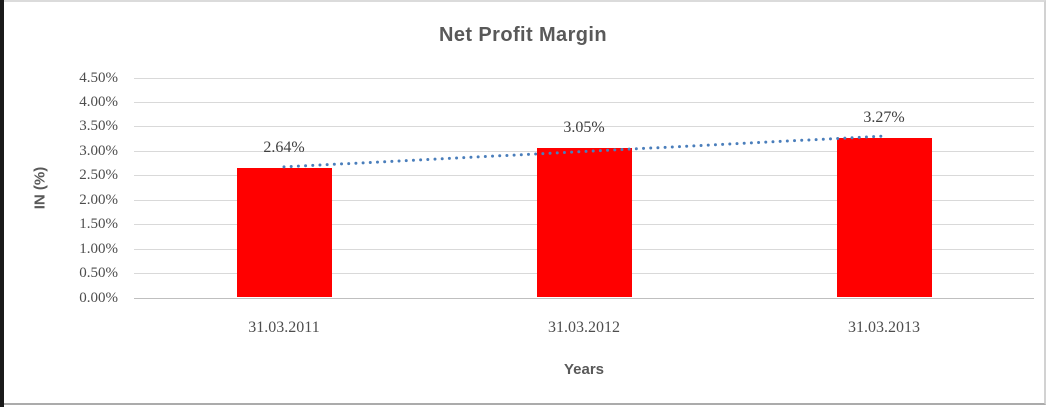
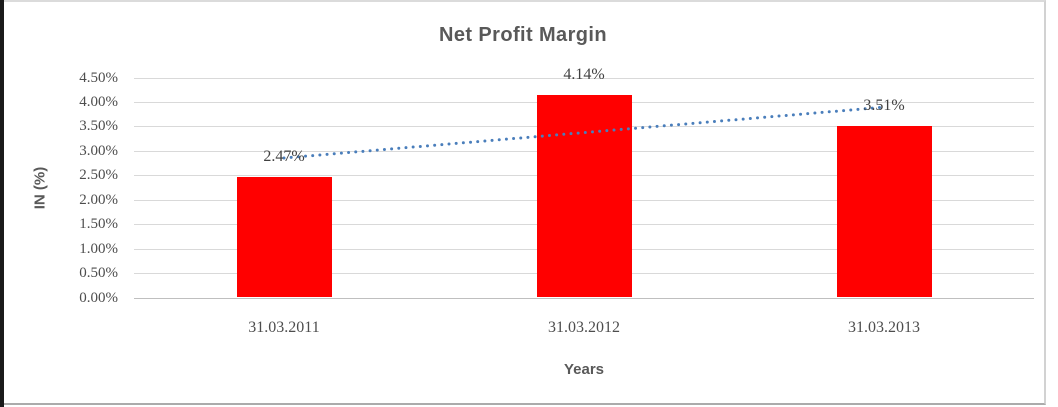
31.03.2011: 2.64% -> 2.47%
31.03.2012: 3.05% -> 4.14%
31.03.2013: 3.27% -> 3.51%
